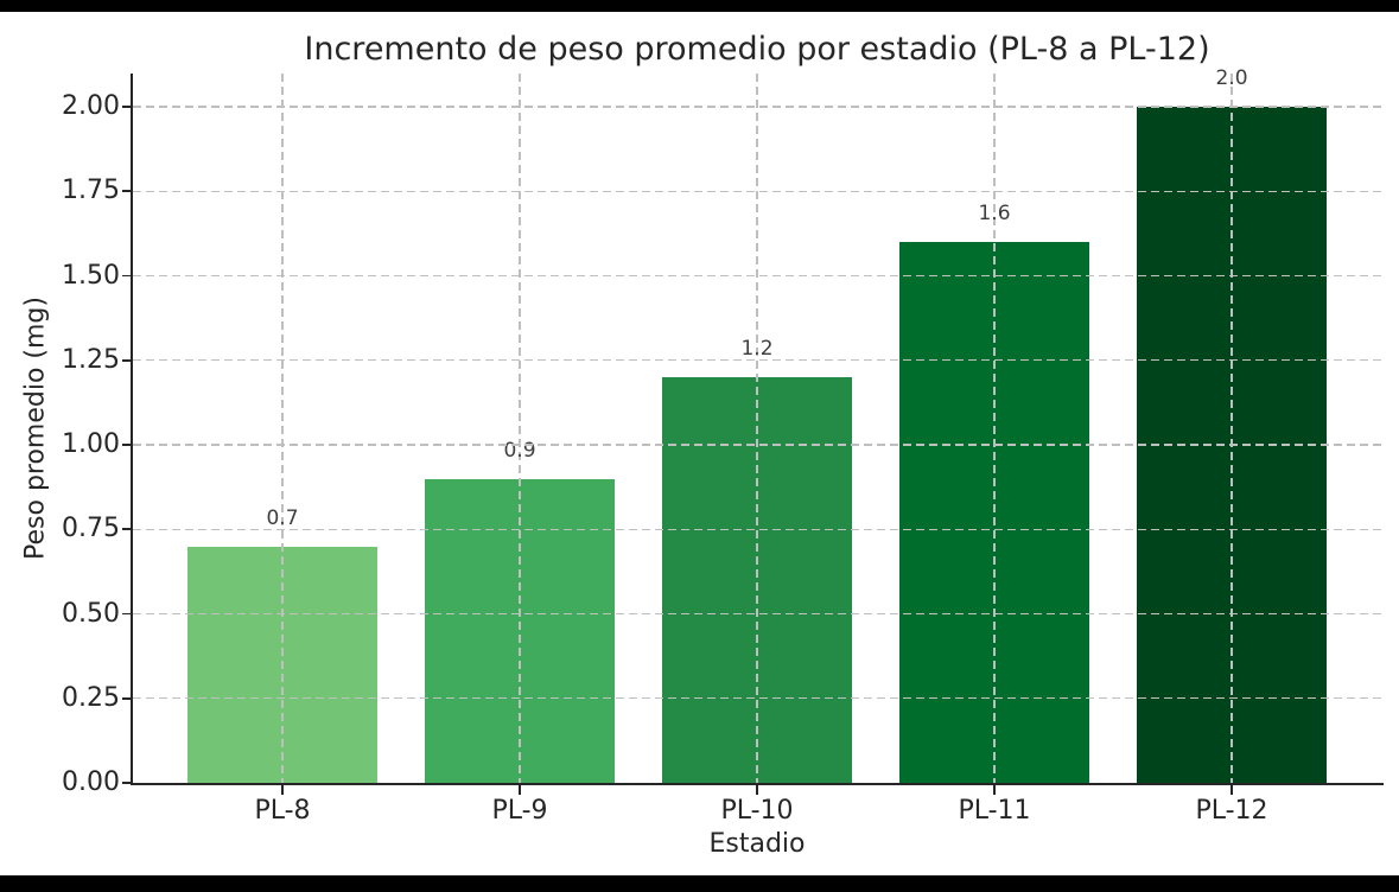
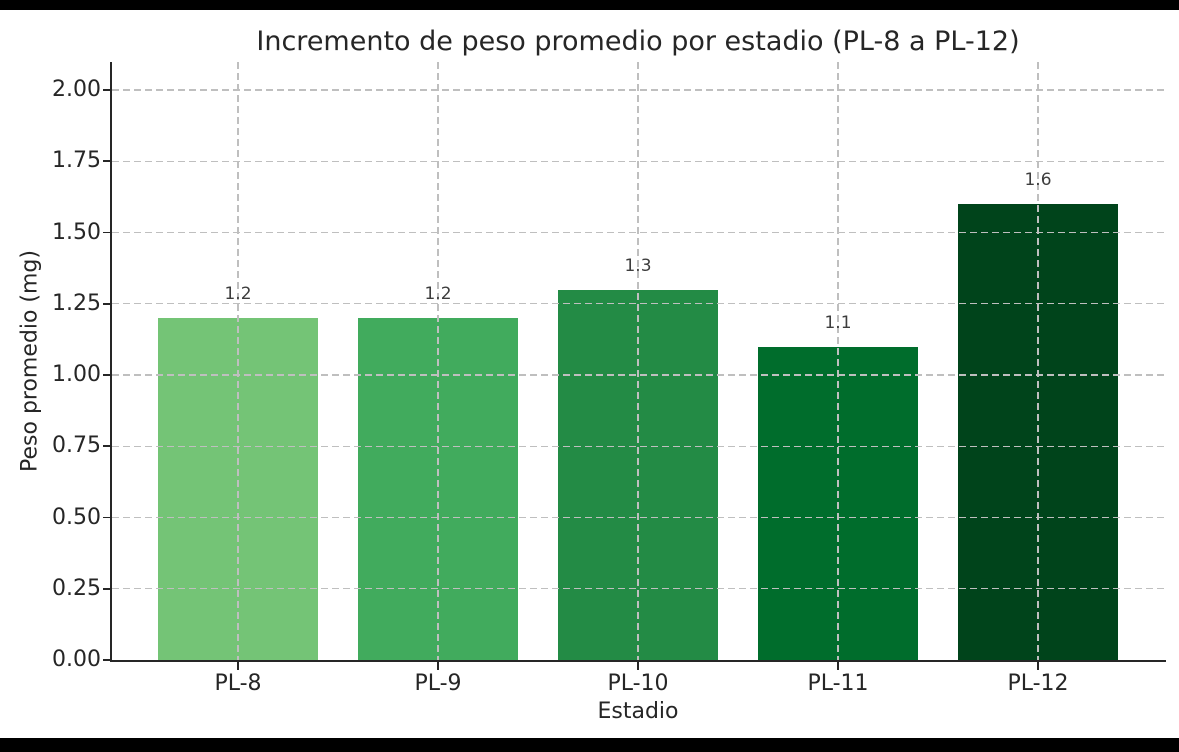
PL-8: 0.7 -> 1.2
PL-9: 0.9 -> 1.2
PL-10: 1.2 -> 1.3
PL-11: 1.6 -> 1.1
PL-12: 2.0 -> 1.6
